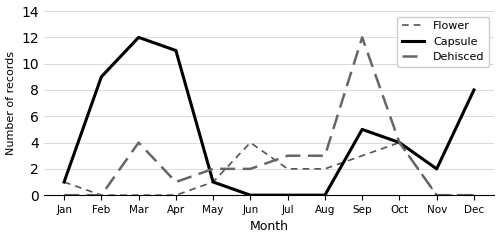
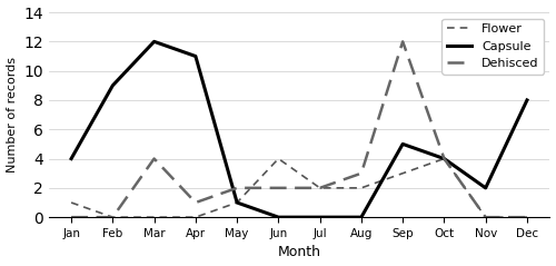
Capsule/Jan: 1 -> 4
Dehisced/Jul: 3 -> 2
